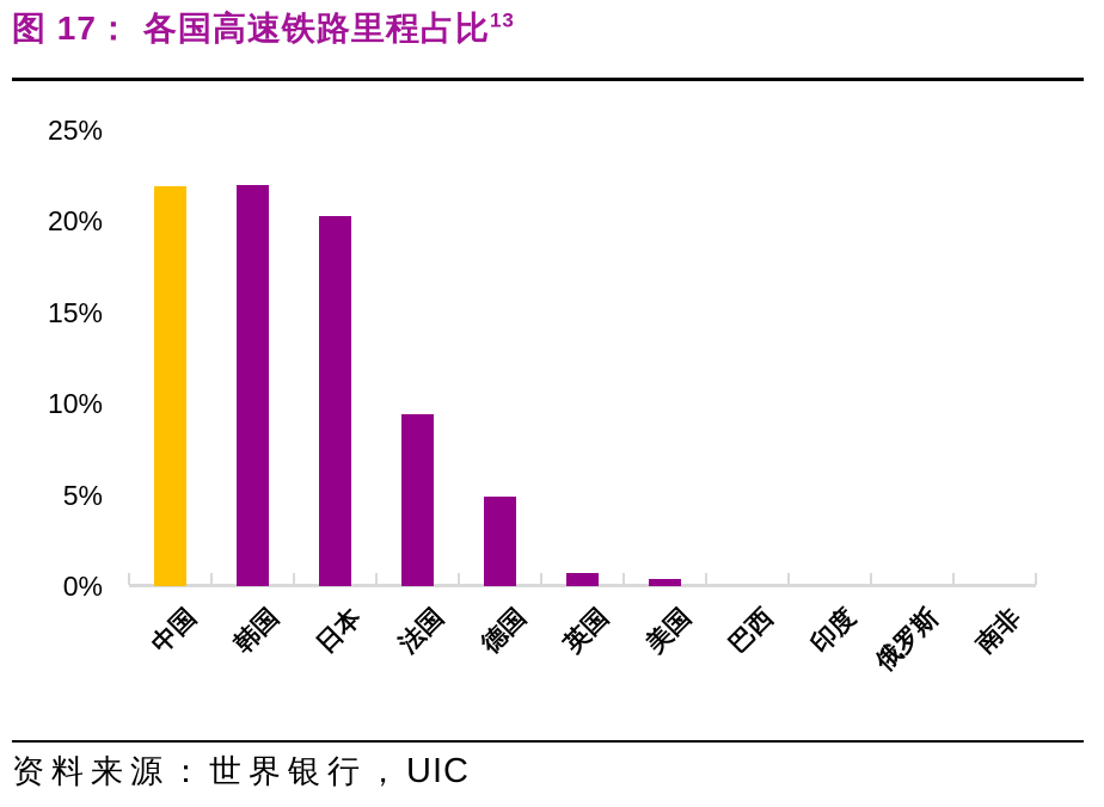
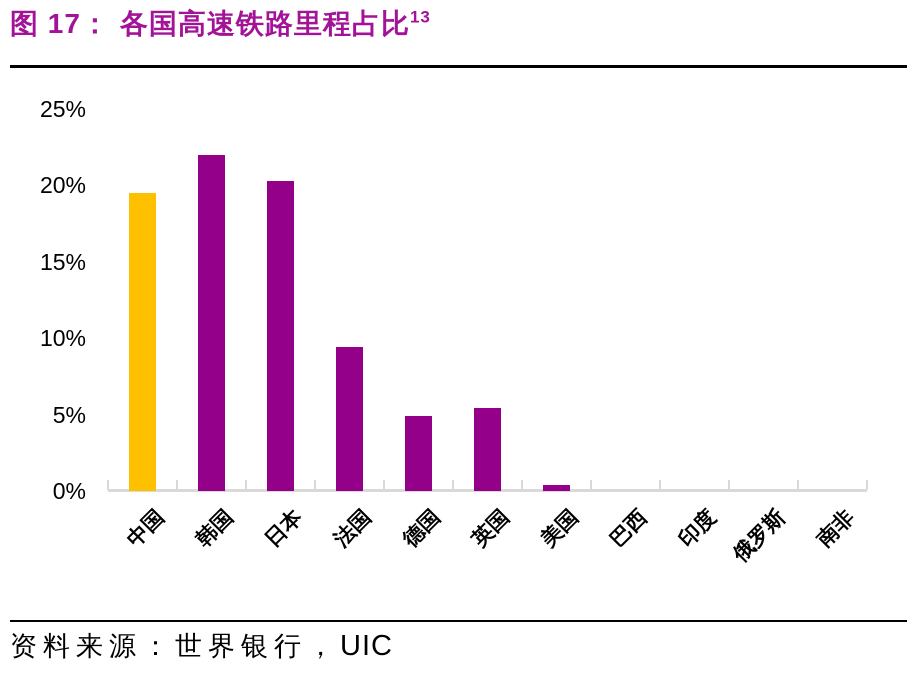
中国: 21.9% -> 19.5%
英国: 0.7% -> 5.4%
